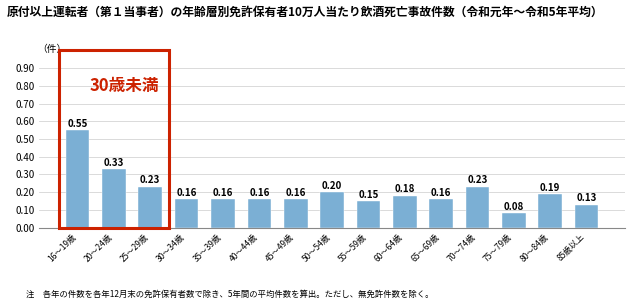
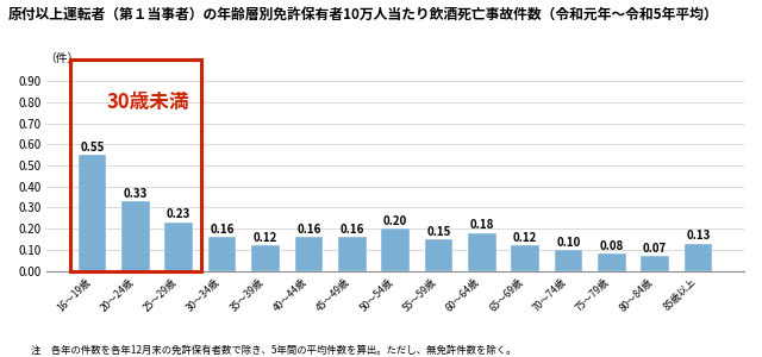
35〜39歳: 0.16 -> 0.12
65〜69歳: 0.16 -> 0.12
70〜74歳: 0.23 -> 0.10
80〜84歳: 0.19 -> 0.07
